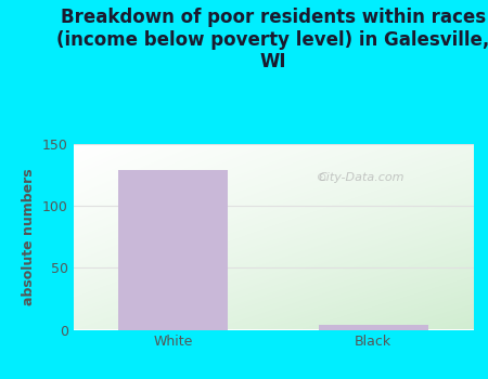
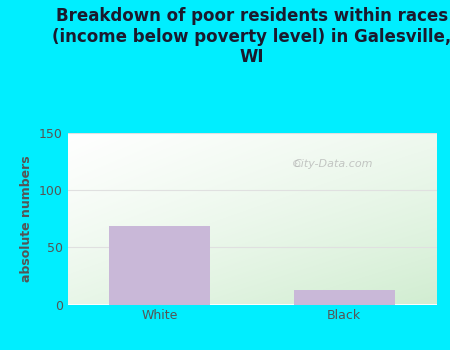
White: 129 -> 69
Black: 4 -> 13
